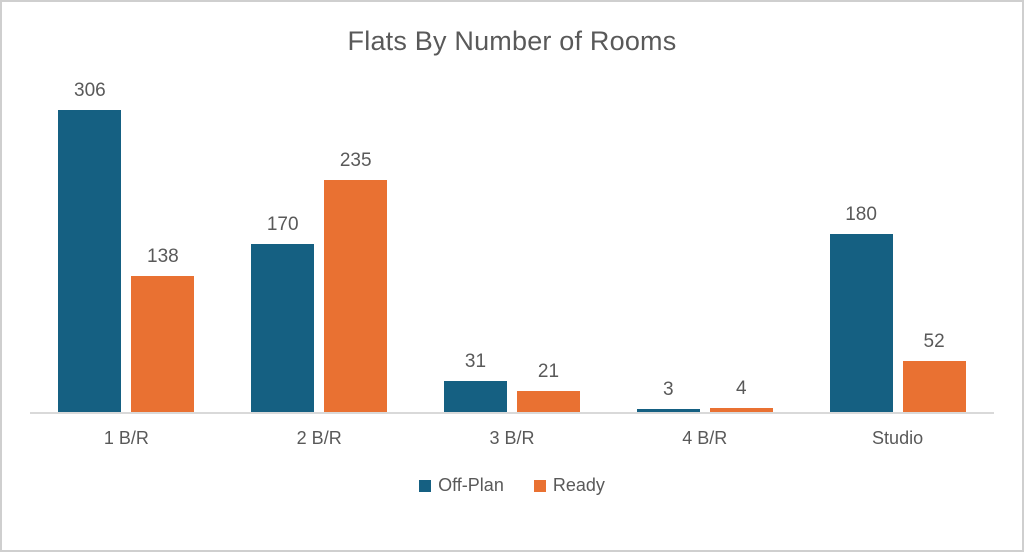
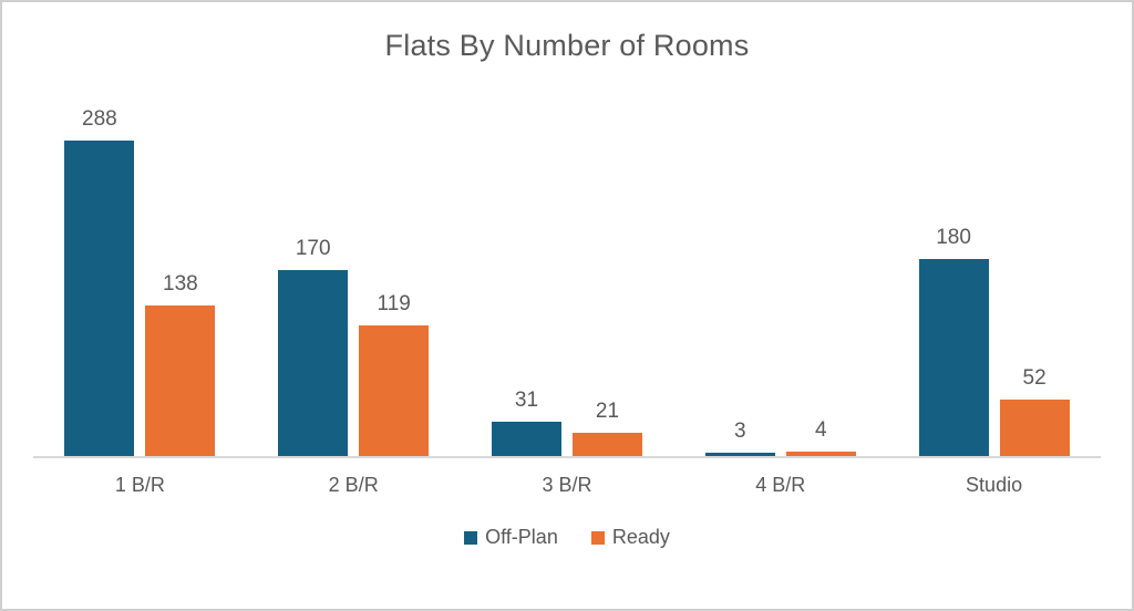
Off-Plan/1 B/R: 306 -> 288
Ready/2 B/R: 235 -> 119
